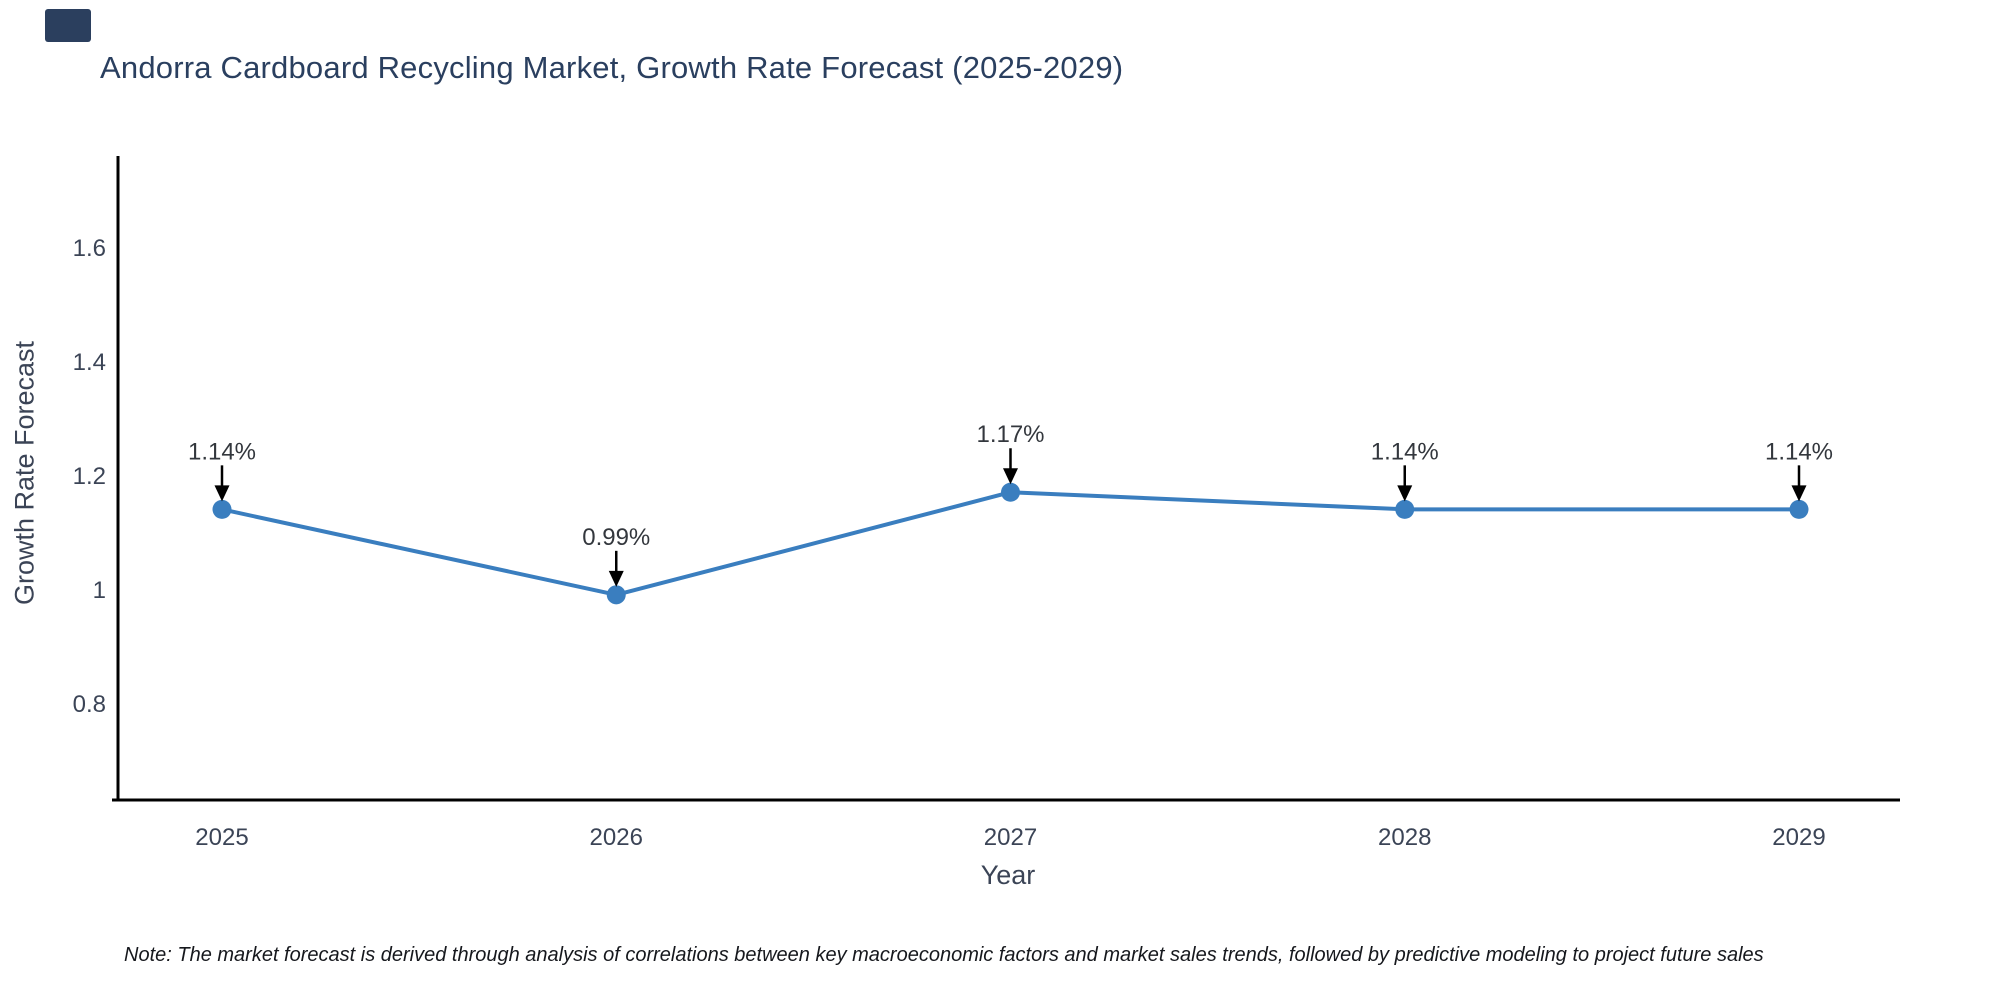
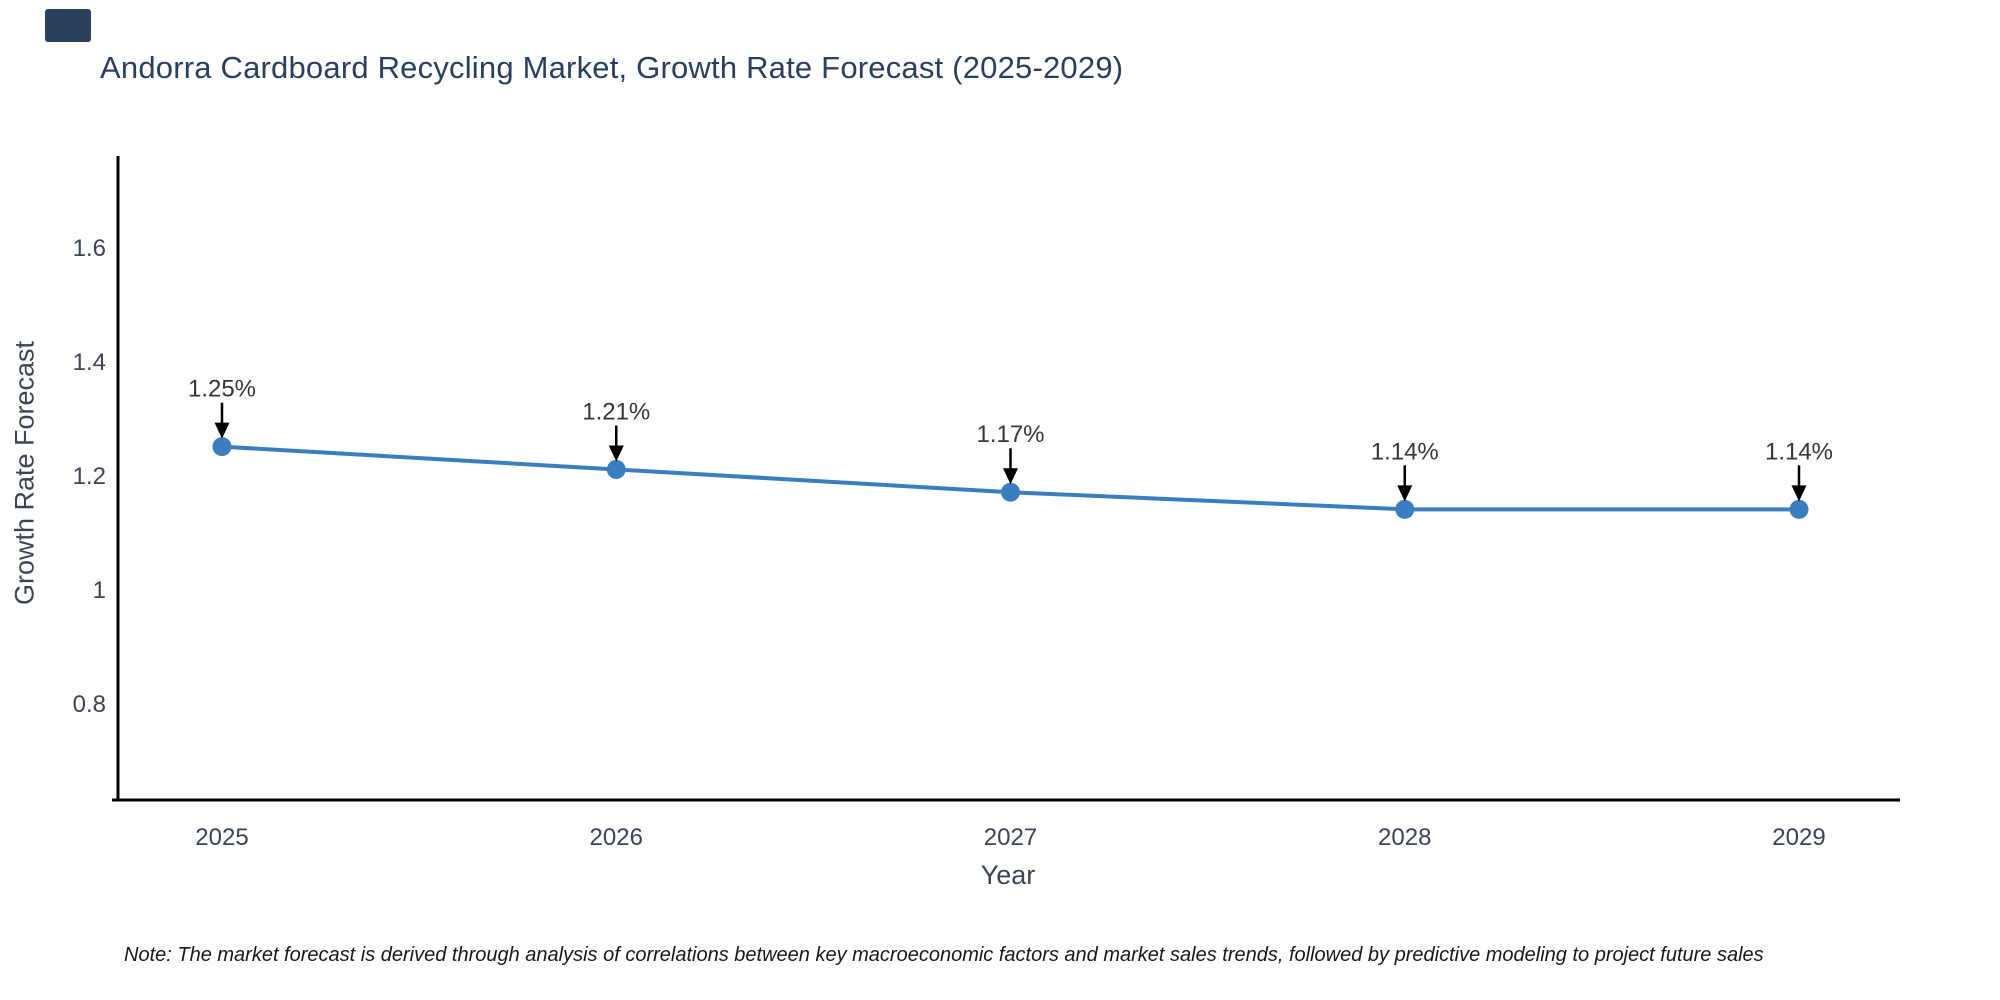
2025: 1.14% -> 1.25%
2026: 0.99% -> 1.21%
